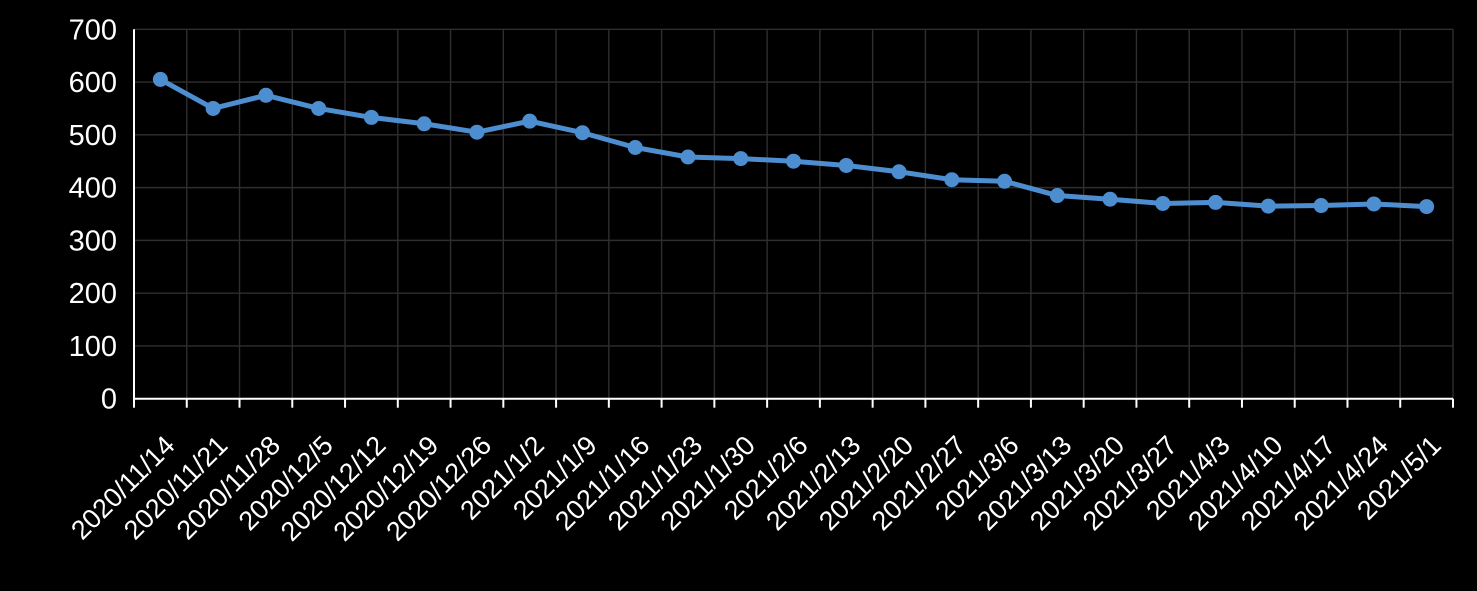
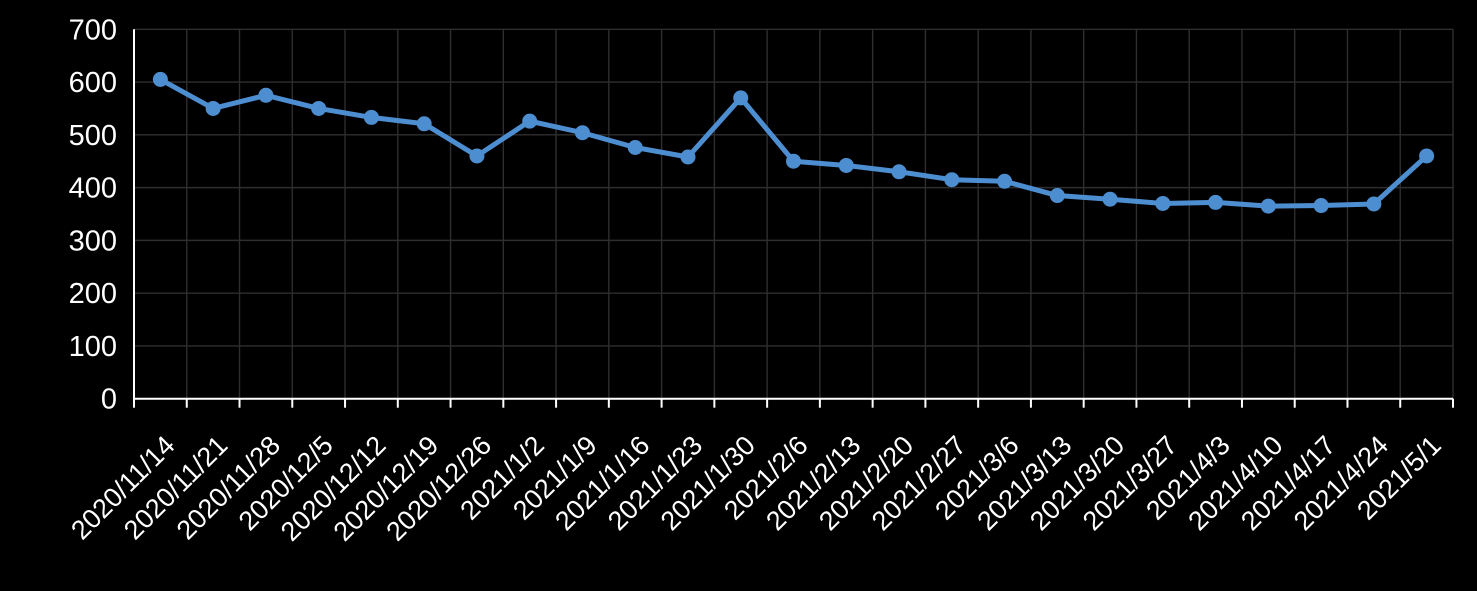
2020/12/26: 500 -> 460
2021/1/30: 460 -> 570
2021/5/1: 360 -> 460
